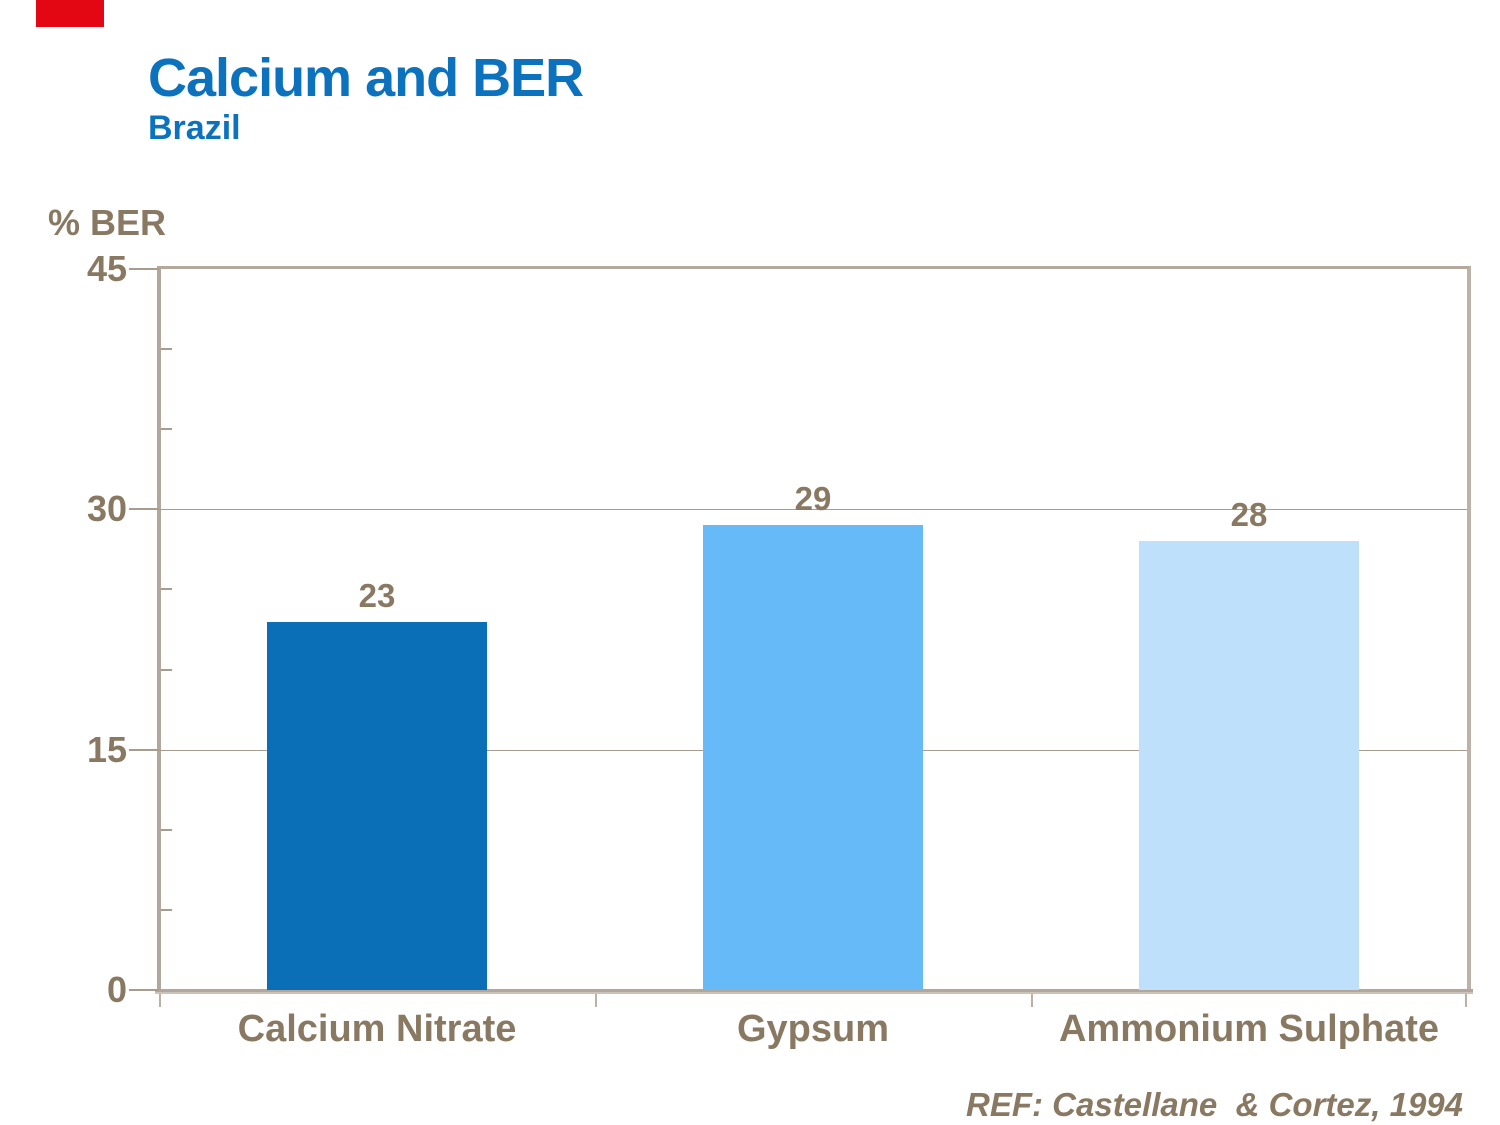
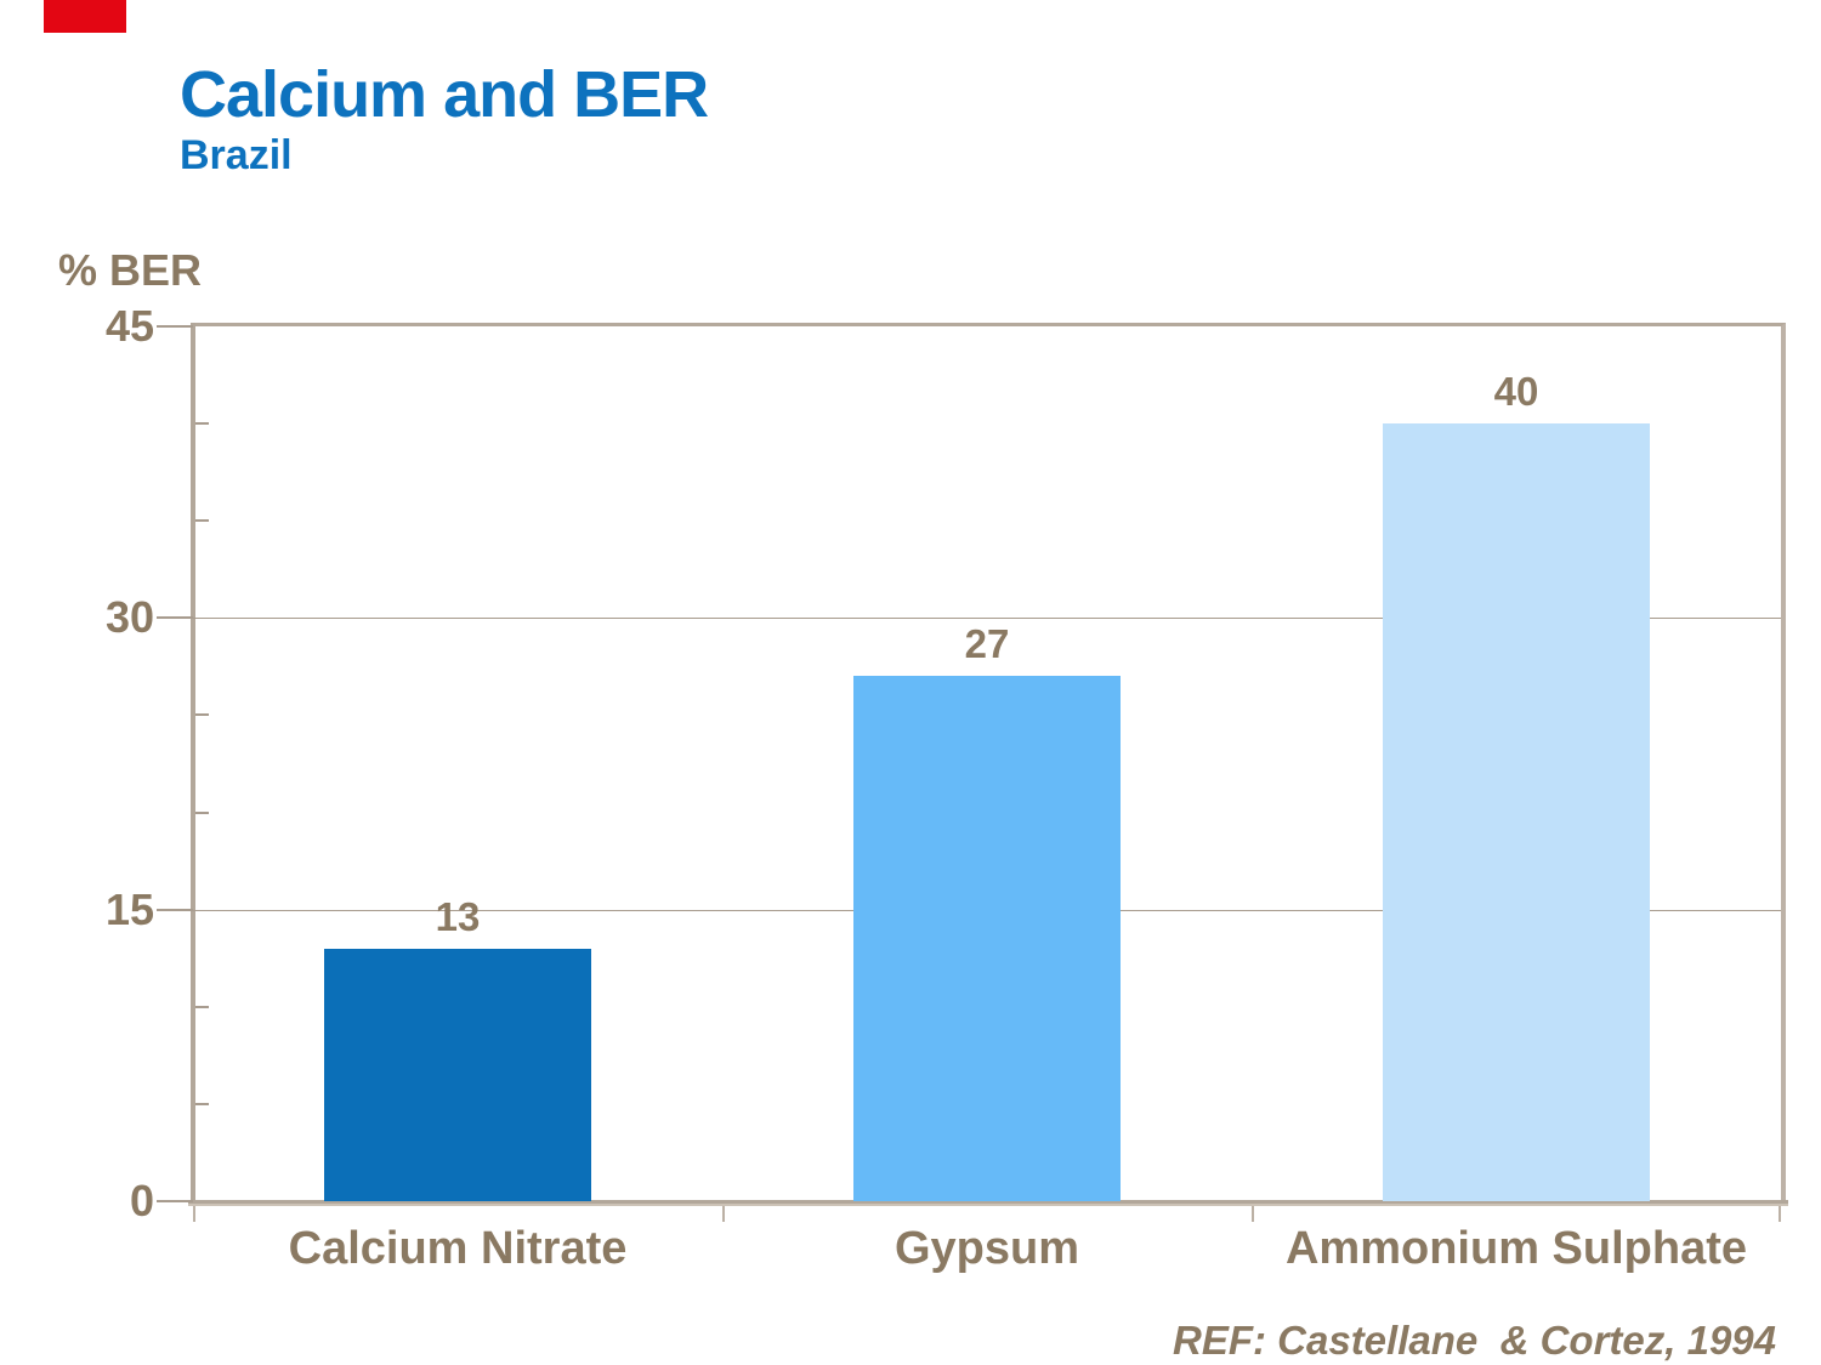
Calcium Nitrate: 23 -> 13
Gypsum: 29 -> 27
Ammonium Sulphate: 28 -> 40
